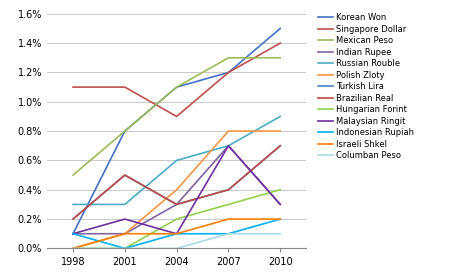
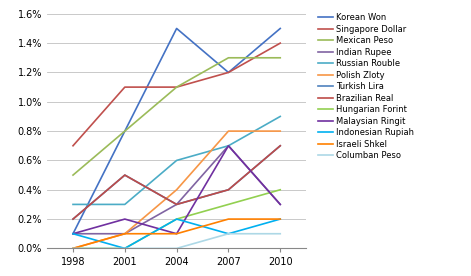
Singapore Dollar/1998: 1.1% -> 0.7%
Korean Won/2004: 1.1% -> 1.5%
Singapore Dollar/2004: 0.9% -> 1.1%
Indonesian Rupiah/2004: 0.1% -> 0.2%
